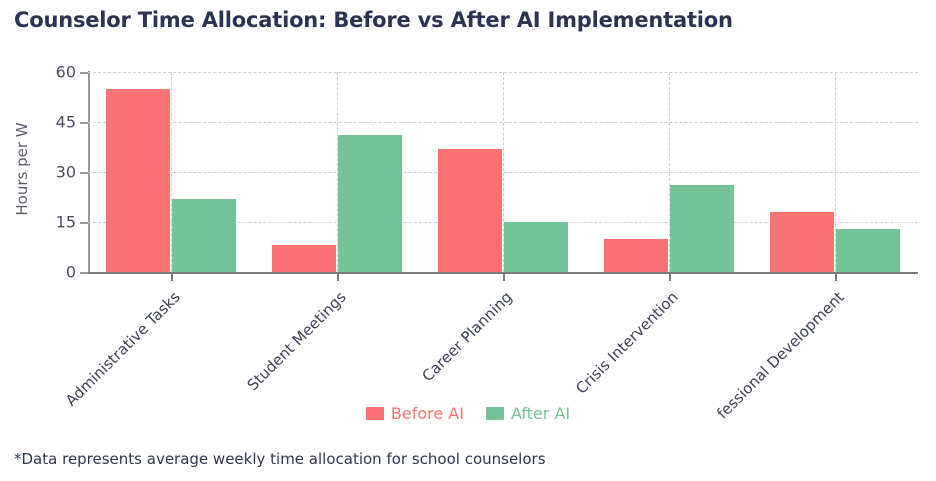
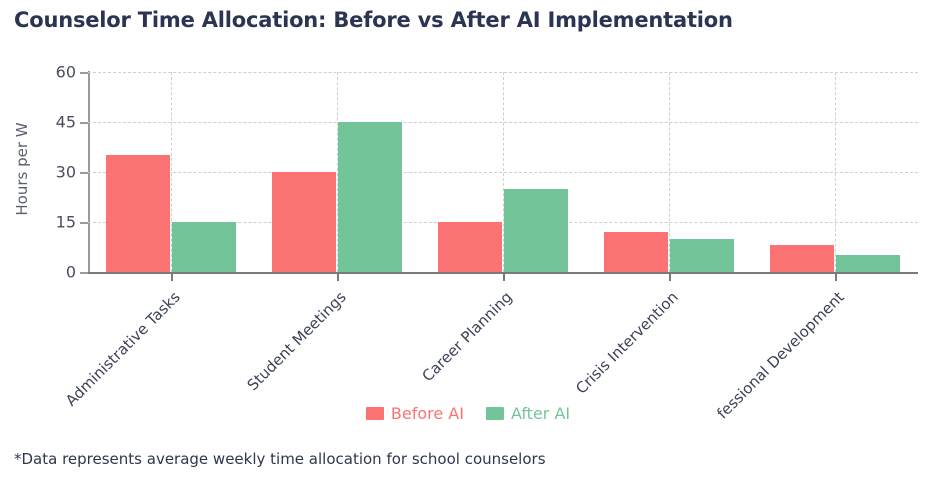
Before AI/Administrative Tasks: 55 -> 35
After AI/Administrative Tasks: 22 -> 15
Before AI/Student Meetings: 8 -> 30
After AI/Student Meetings: 41 -> 45
Before AI/Career Planning: 37 -> 15
After AI/Career Planning: 15 -> 25
Before AI/Crisis Intervention: 10 -> 12
After AI/Crisis Intervention: 26 -> 10
Before AI/fessional Development: 18 -> 8
After AI/fessional Development: 13 -> 5
